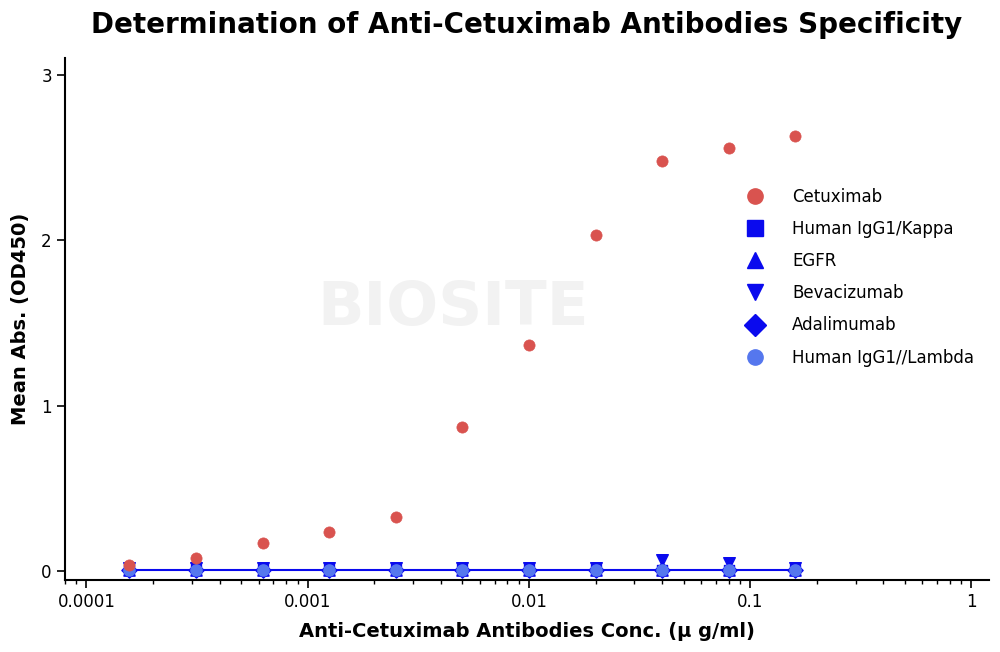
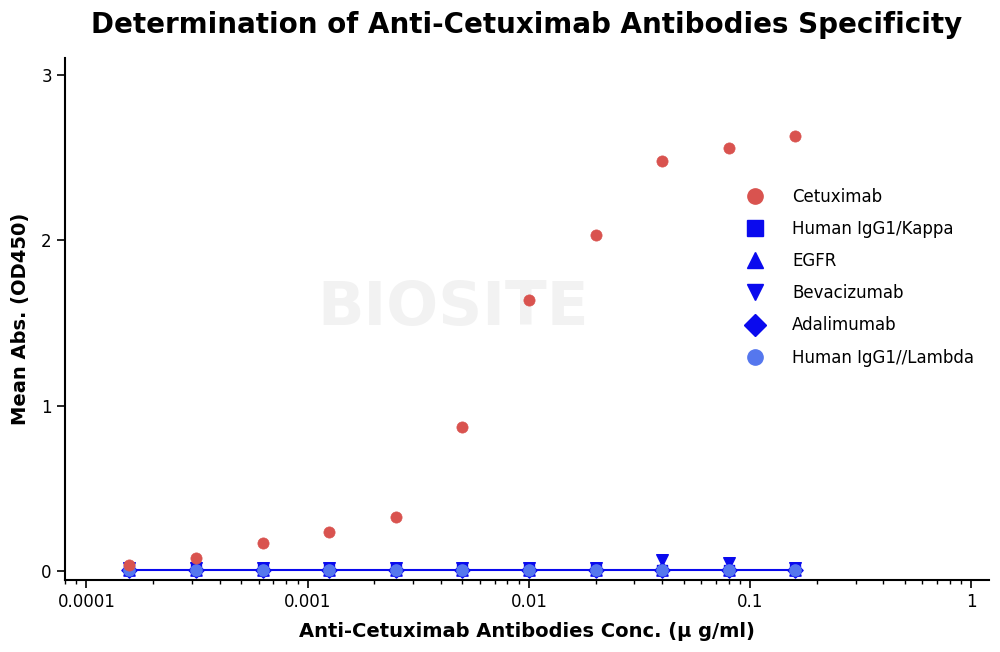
Cetuximab/0.01: 1.37 -> 1.64
